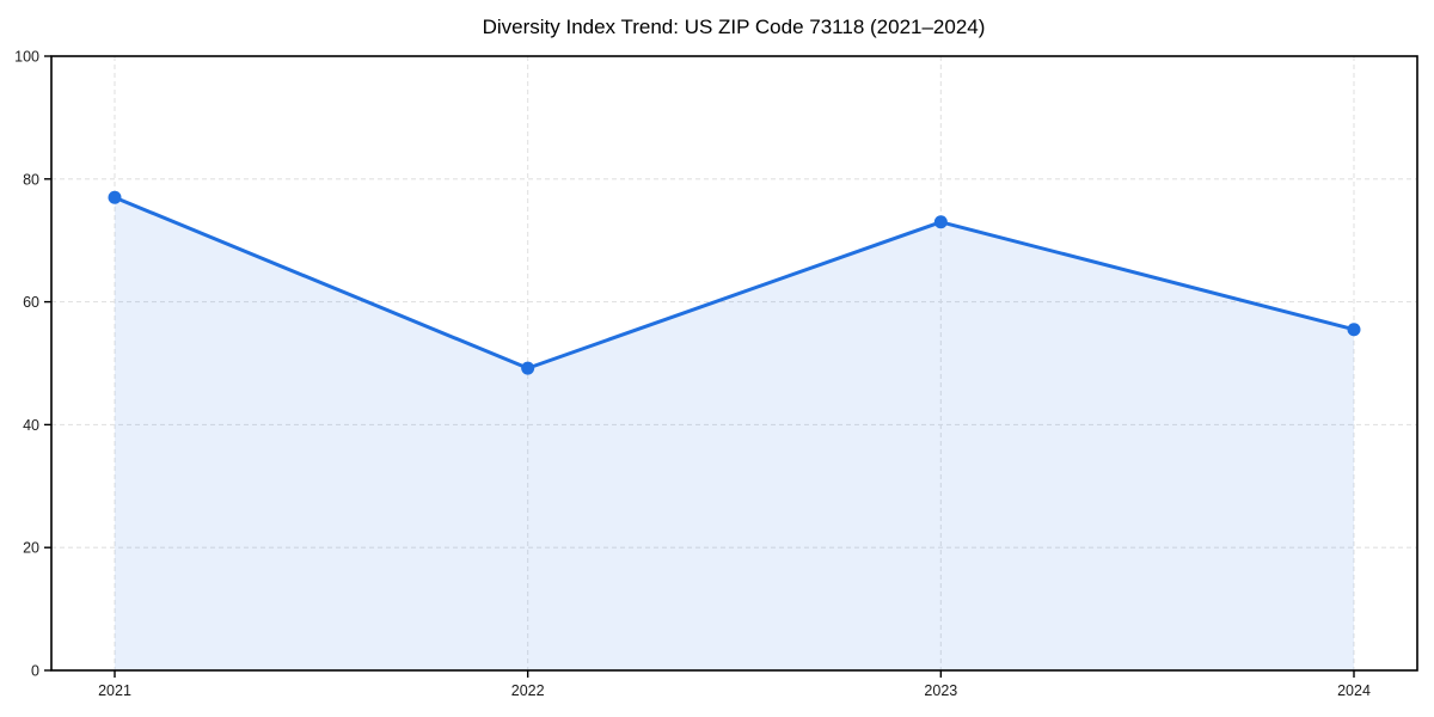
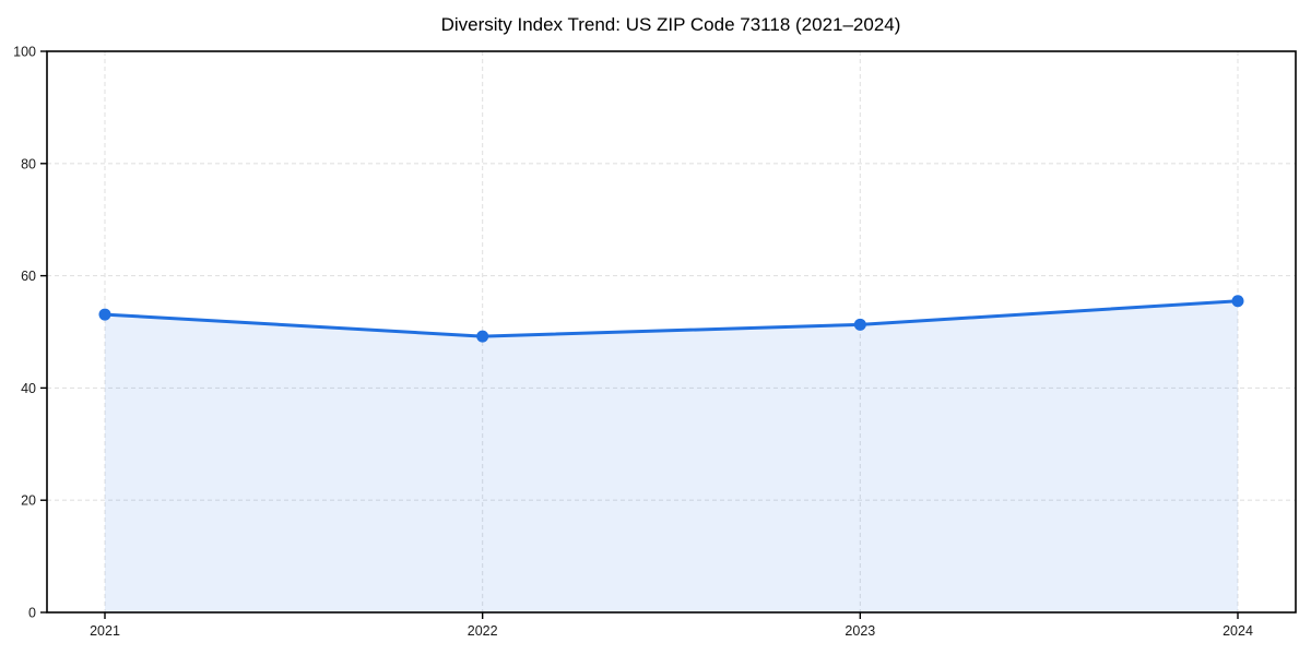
2021: 77 -> 53
2023: 73 -> 51
